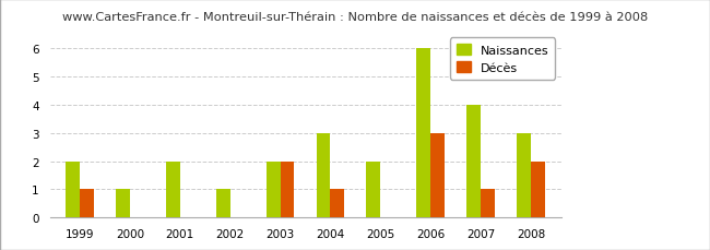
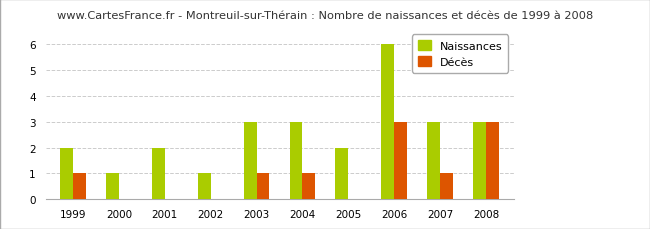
Naissances/2003: 2 -> 3
Décès/2003: 2 -> 1
Naissances/2007: 4 -> 3
Décès/2008: 2 -> 3
